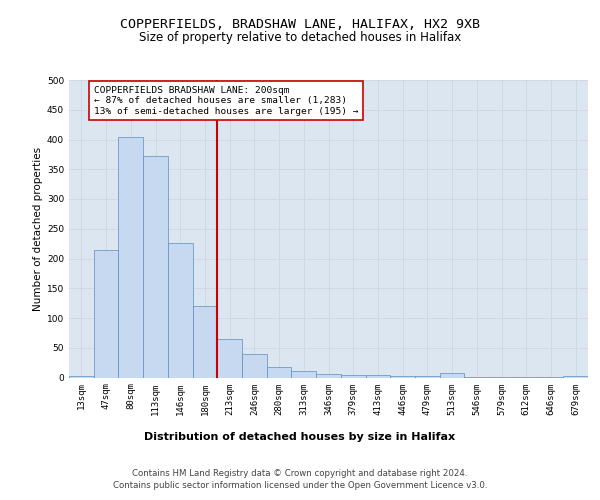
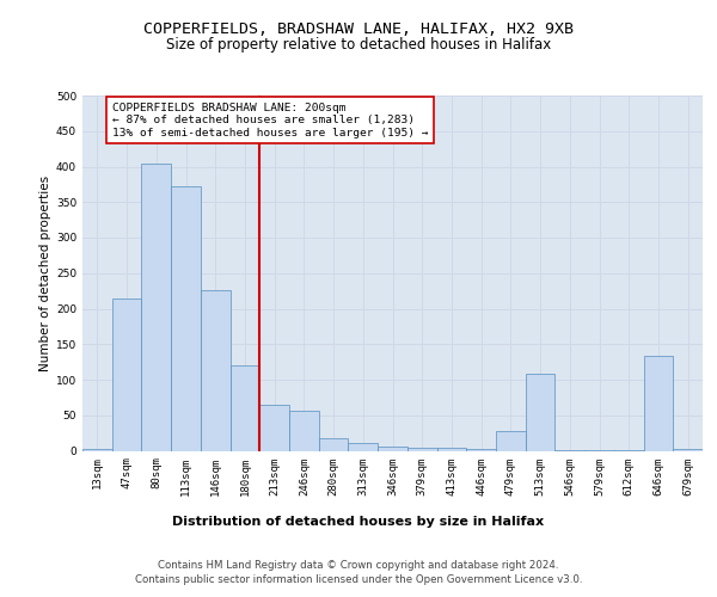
246sqm: 40 -> 56
479sqm: 2 -> 28
513sqm: 7 -> 108
646sqm: 1 -> 134
